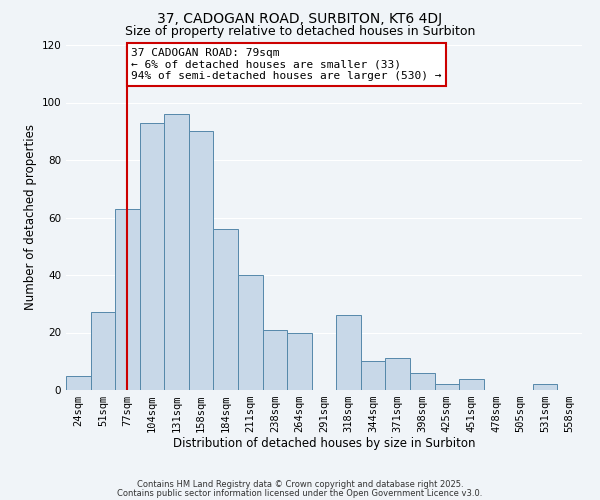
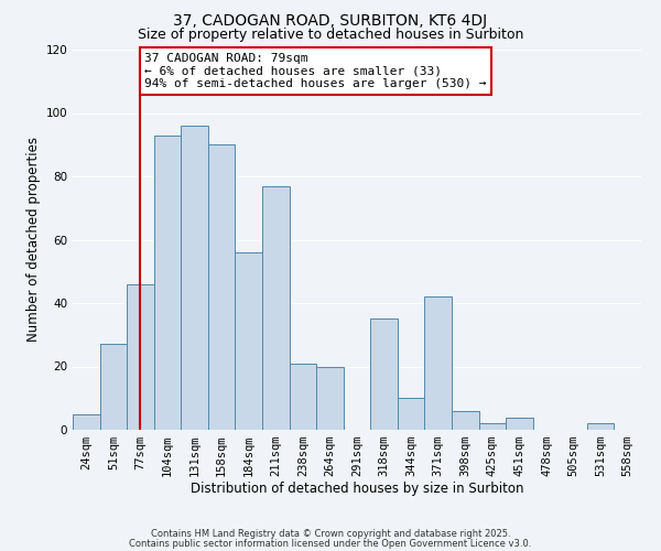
77sqm: 63 -> 46
211sqm: 40 -> 77
318sqm: 26 -> 35
371sqm: 11 -> 42
